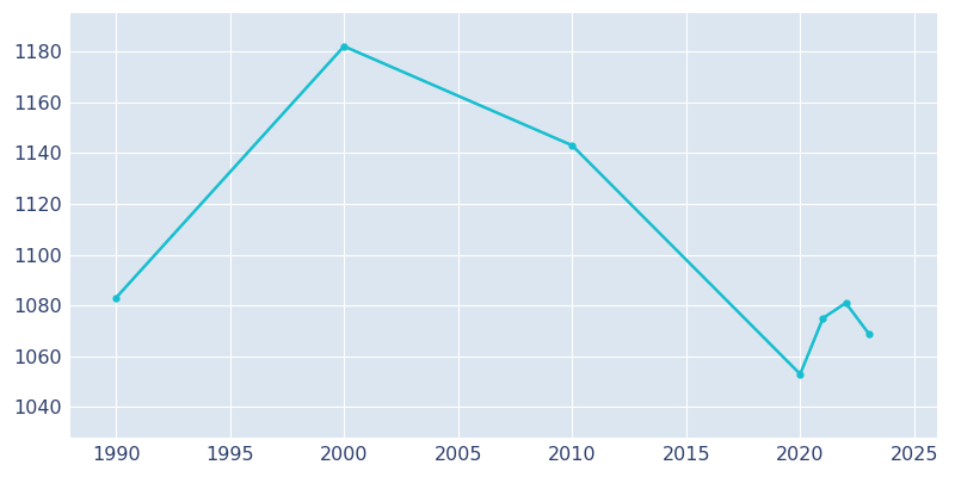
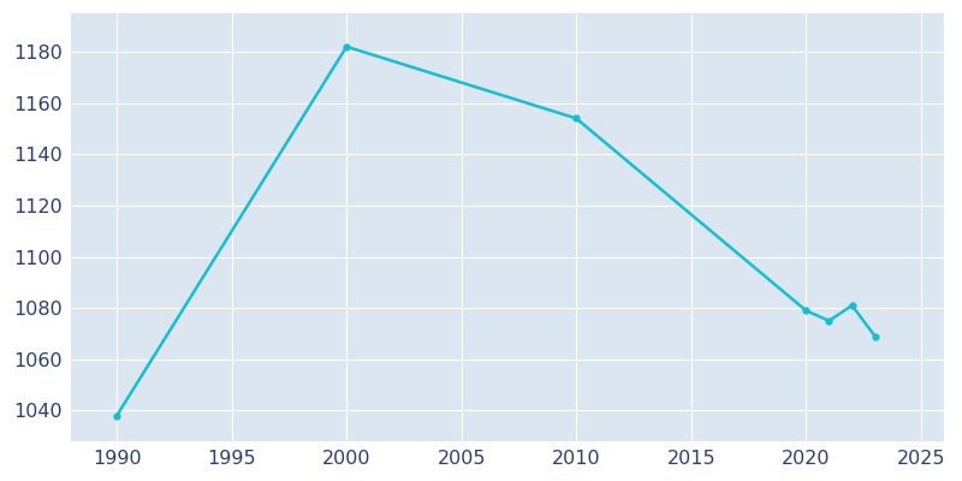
1990: 1083 -> 1038
2010: 1143 -> 1154
2020: 1053 -> 1079
